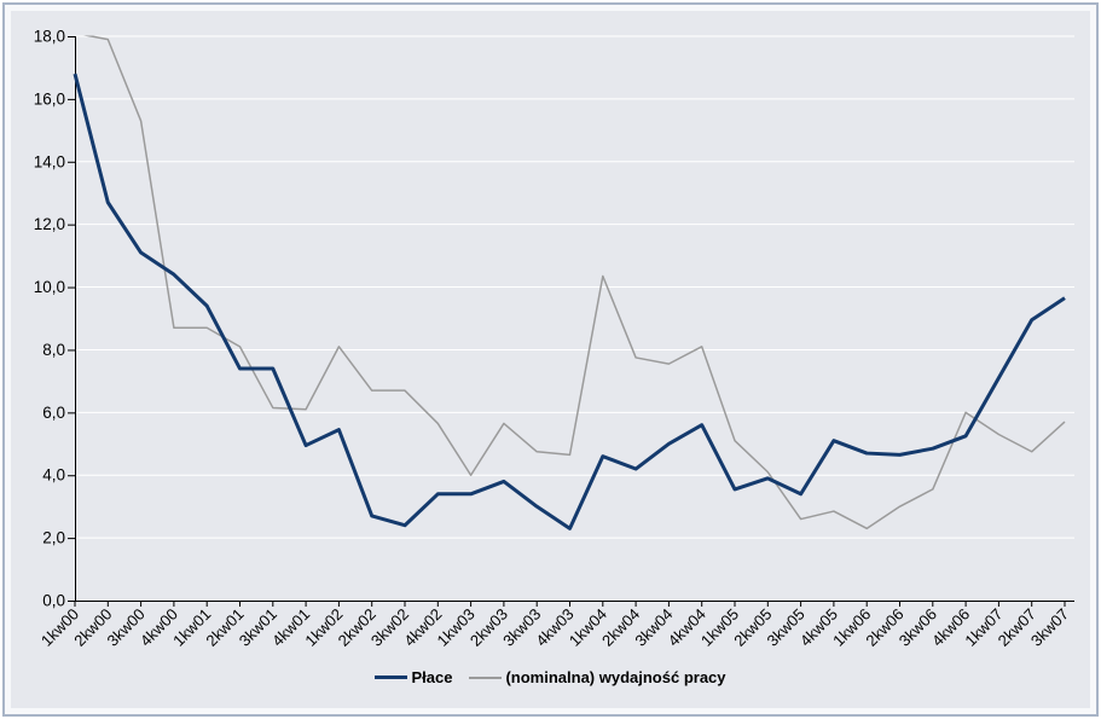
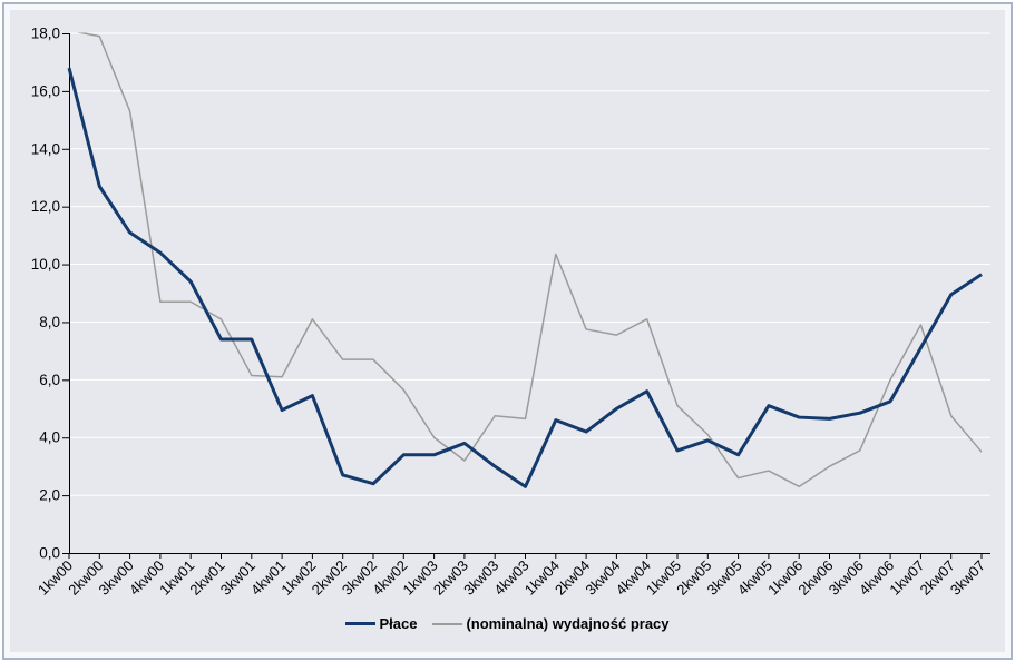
(nominalna) wydajność pracy/2kw03: 5,7 -> 3,2
(nominalna) wydajność pracy/1kw07: 5,3 -> 7,9
(nominalna) wydajność pracy/3kw07: 5,7 -> 3,5
